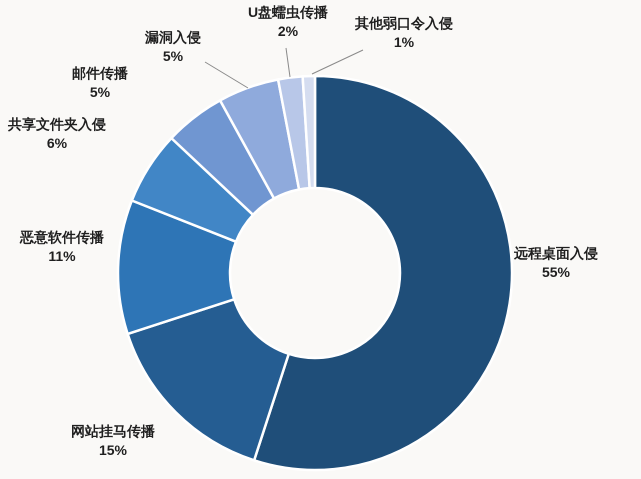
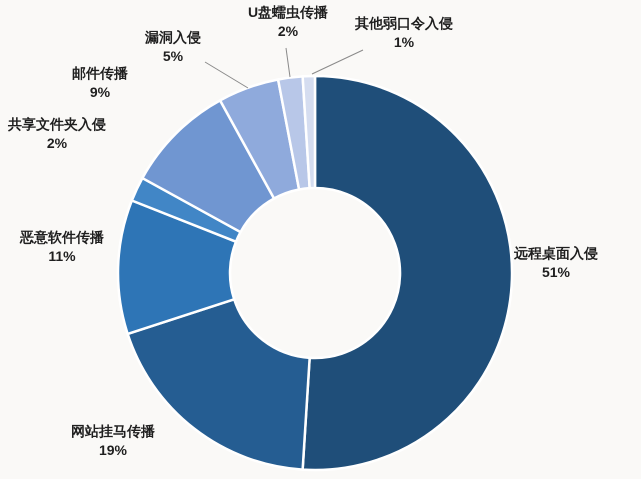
远程桌面入侵: 55% -> 51%
网站挂马传播: 15% -> 19%
共享文件夹入侵: 6% -> 2%
邮件传播: 5% -> 9%
